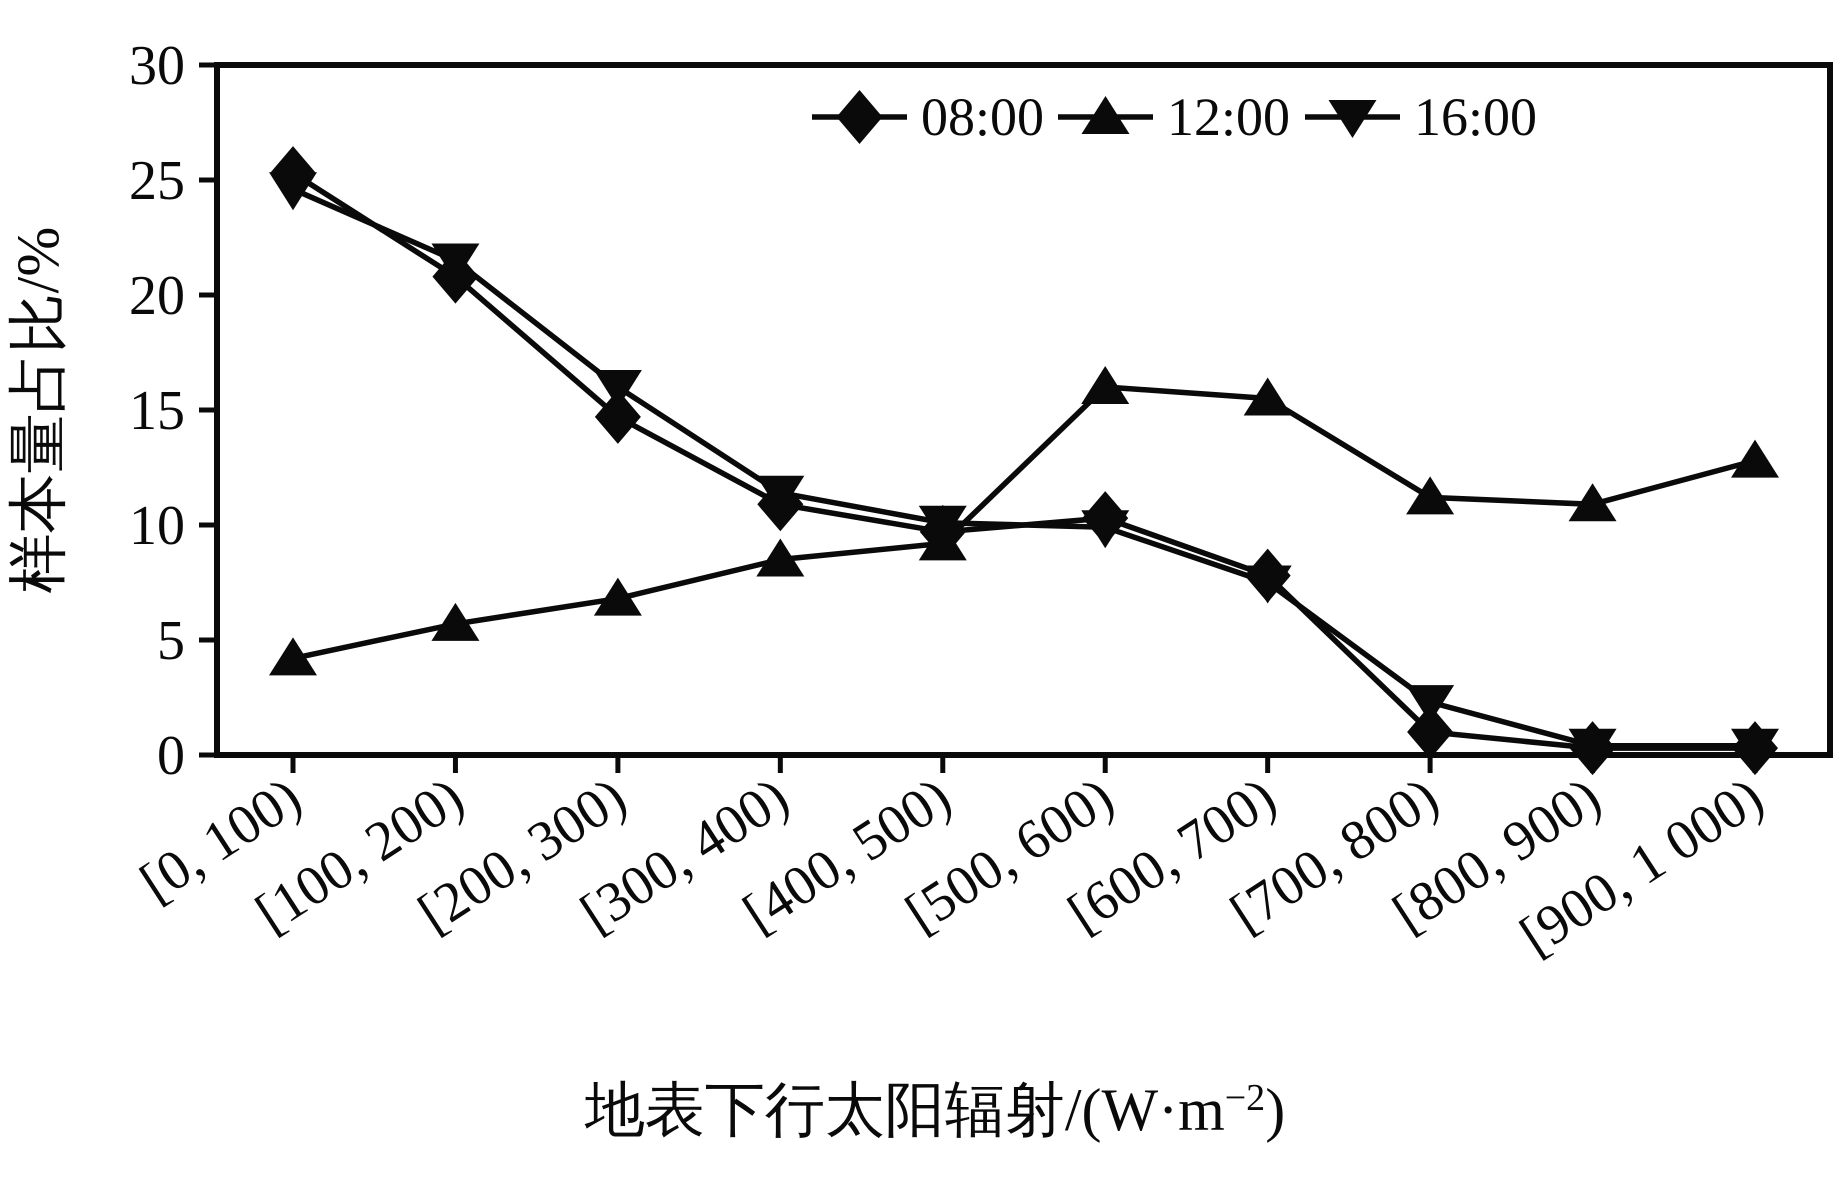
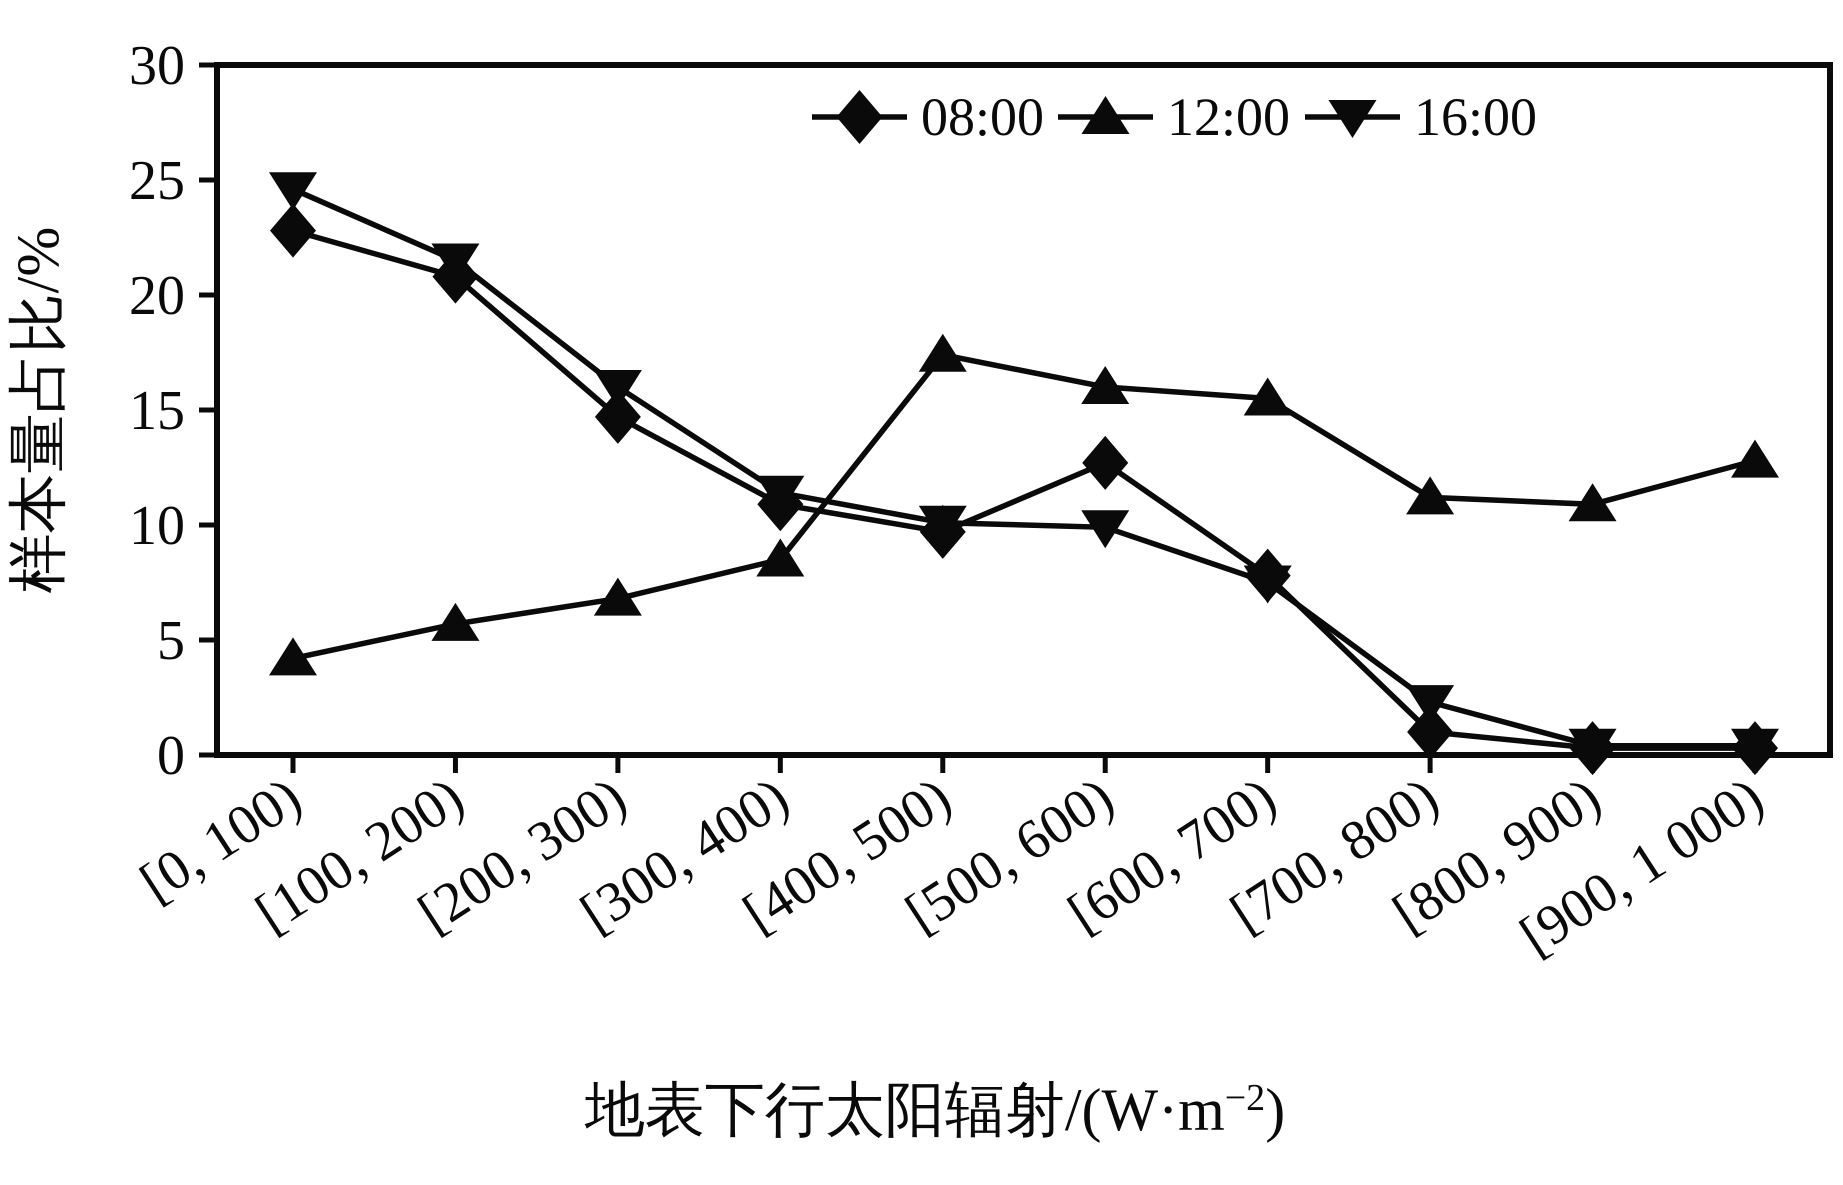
08:00/[0, 100): 25.3 -> 22.8
12:00/[400, 500): 9.2 -> 17.4
08:00/[500, 600): 10.3 -> 12.7
